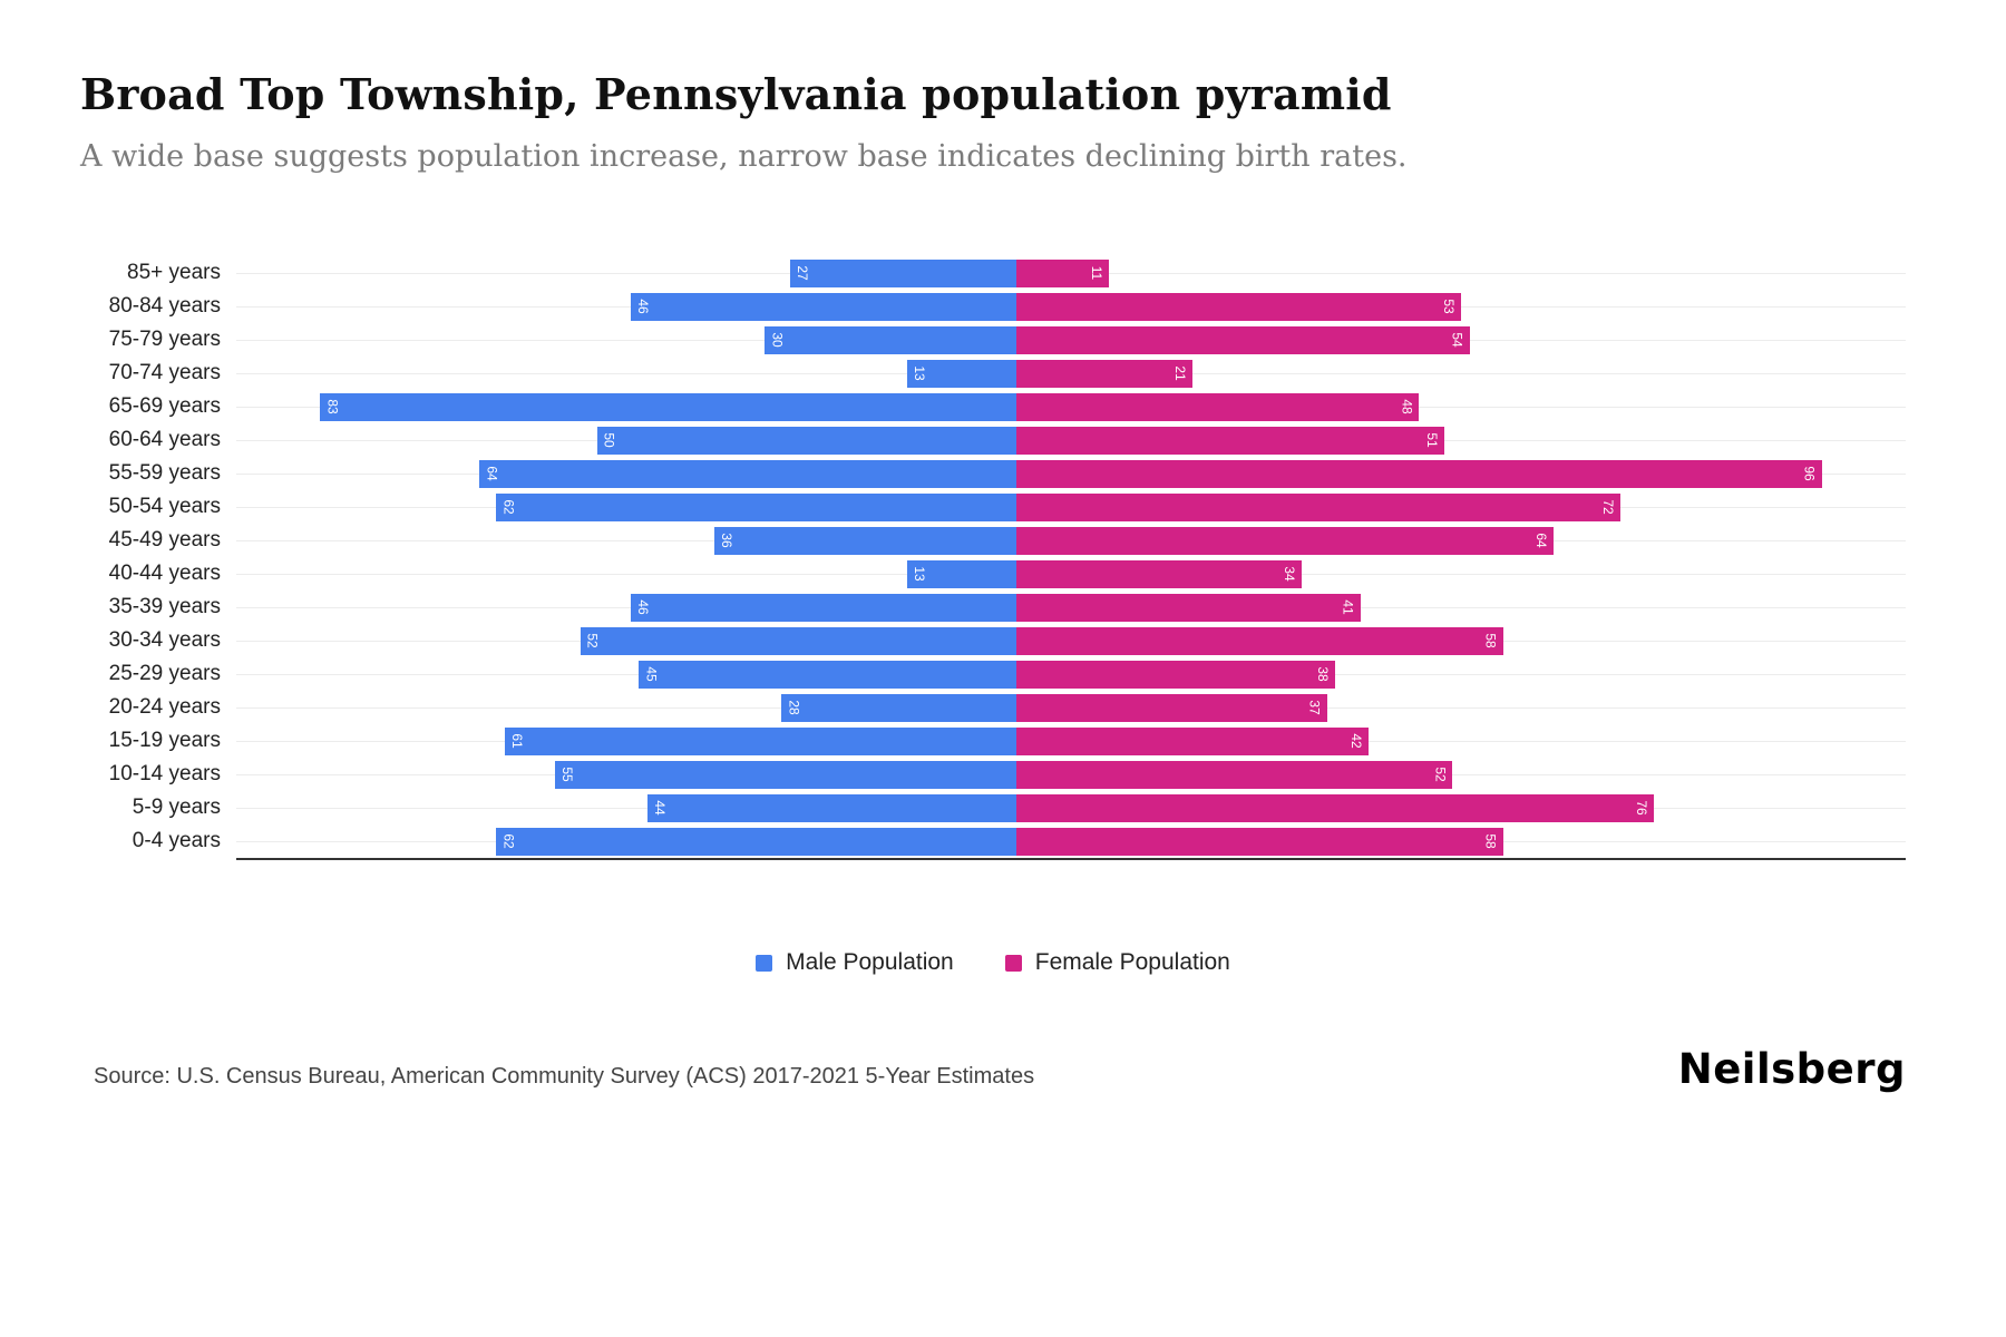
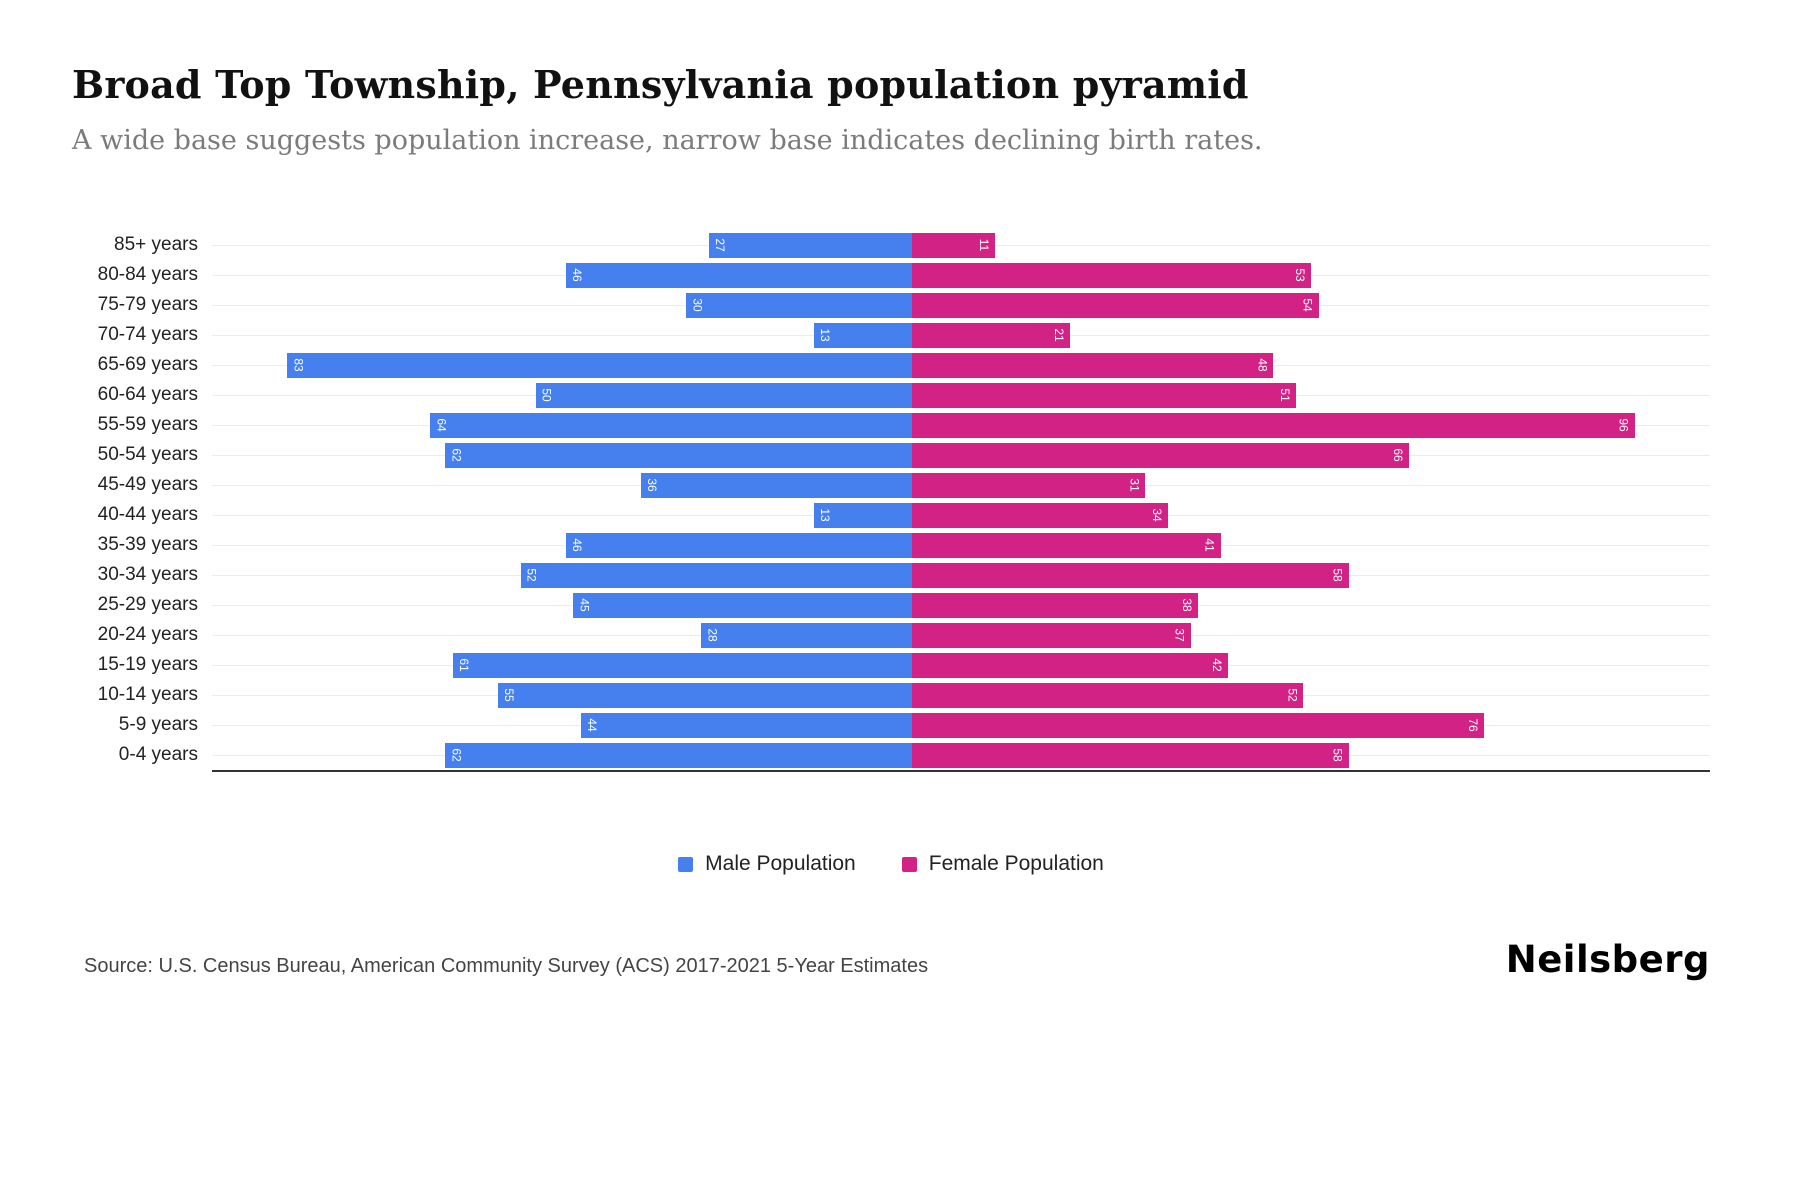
Female Population/50-54 years: 72 -> 66
Female Population/45-49 years: 64 -> 31
